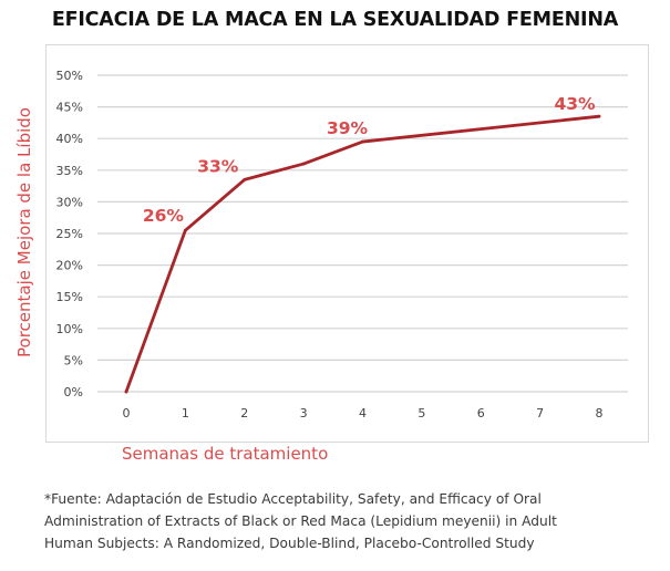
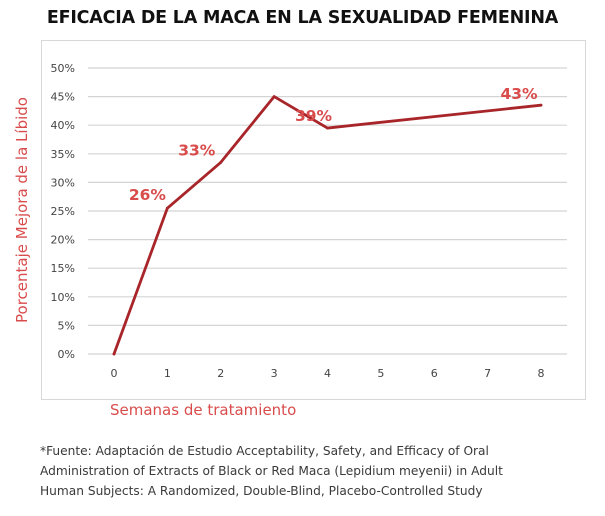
3: 36% -> 45%
